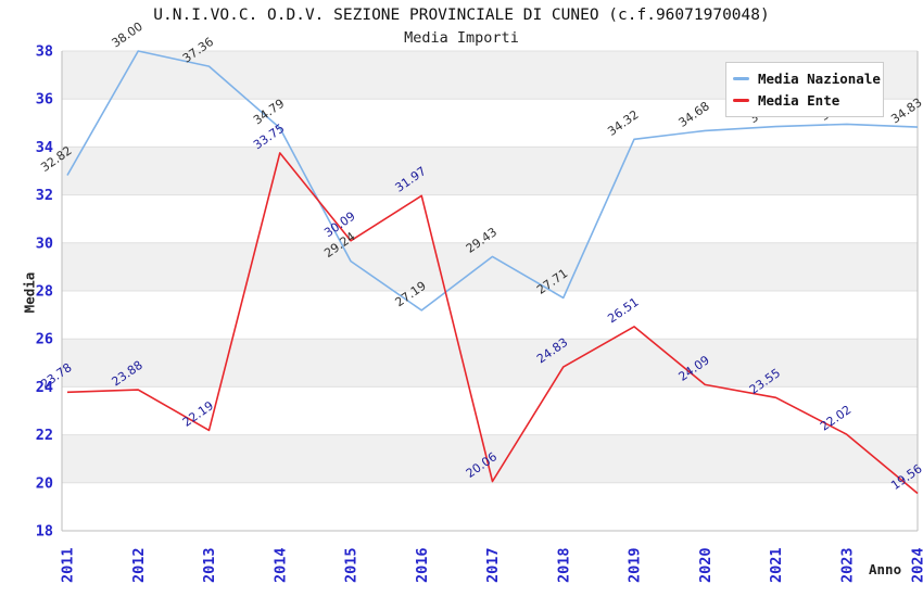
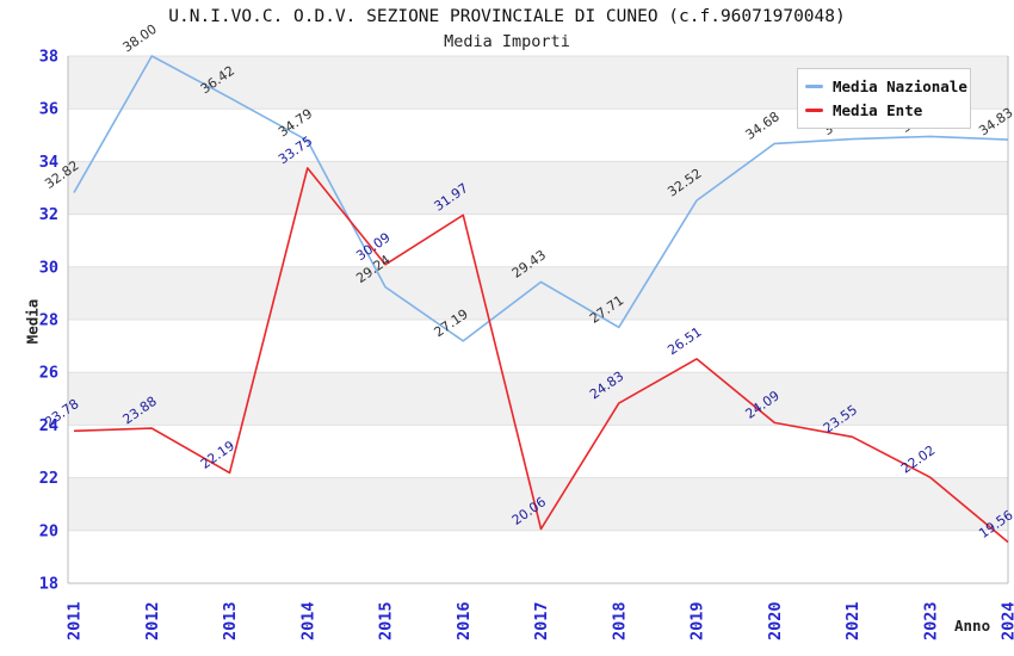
Media Nazionale/2013: 37.36 -> 36.42
Media Nazionale/2019: 34.32 -> 32.52
